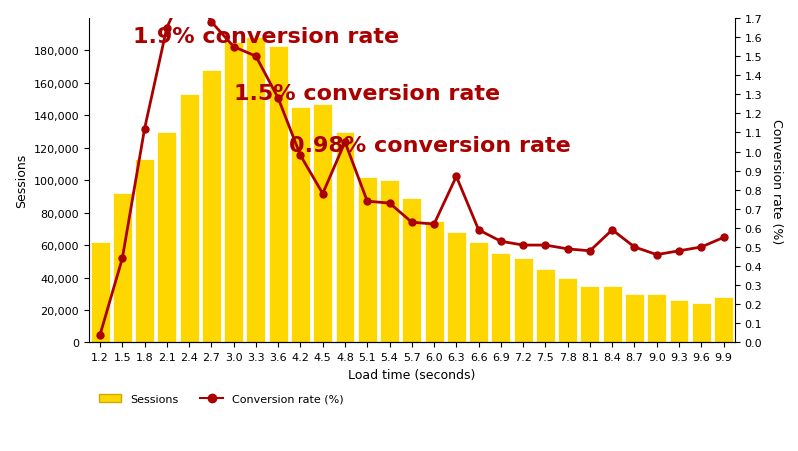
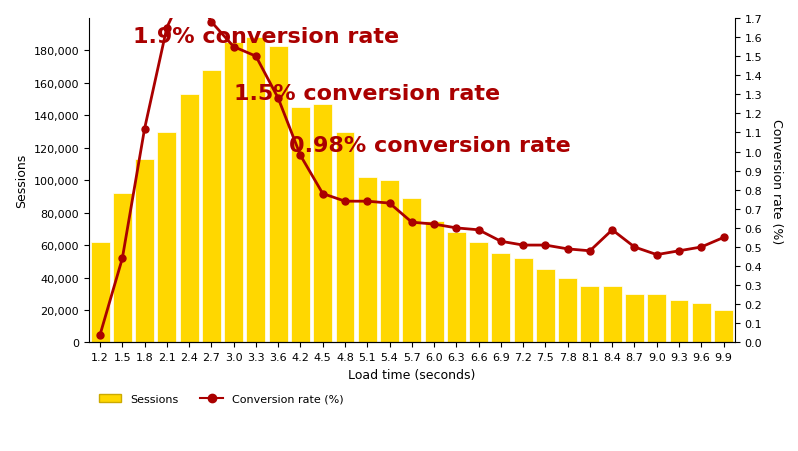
Conversion rate (%)/4.8: 1.05 -> 0.74
Conversion rate (%)/6.3: 0.87 -> 0.60
Sessions/9.9: 28,000 -> 20,000
